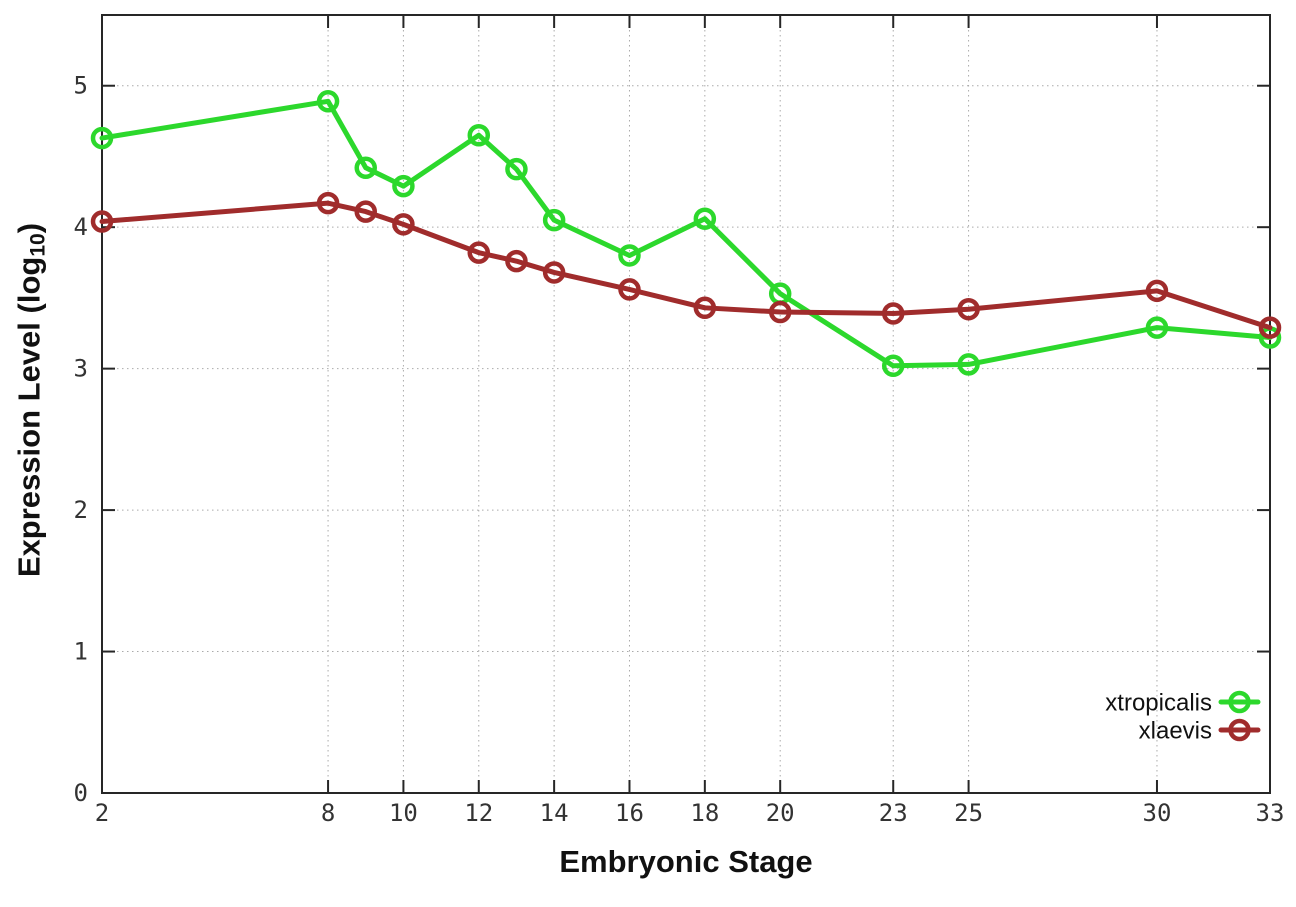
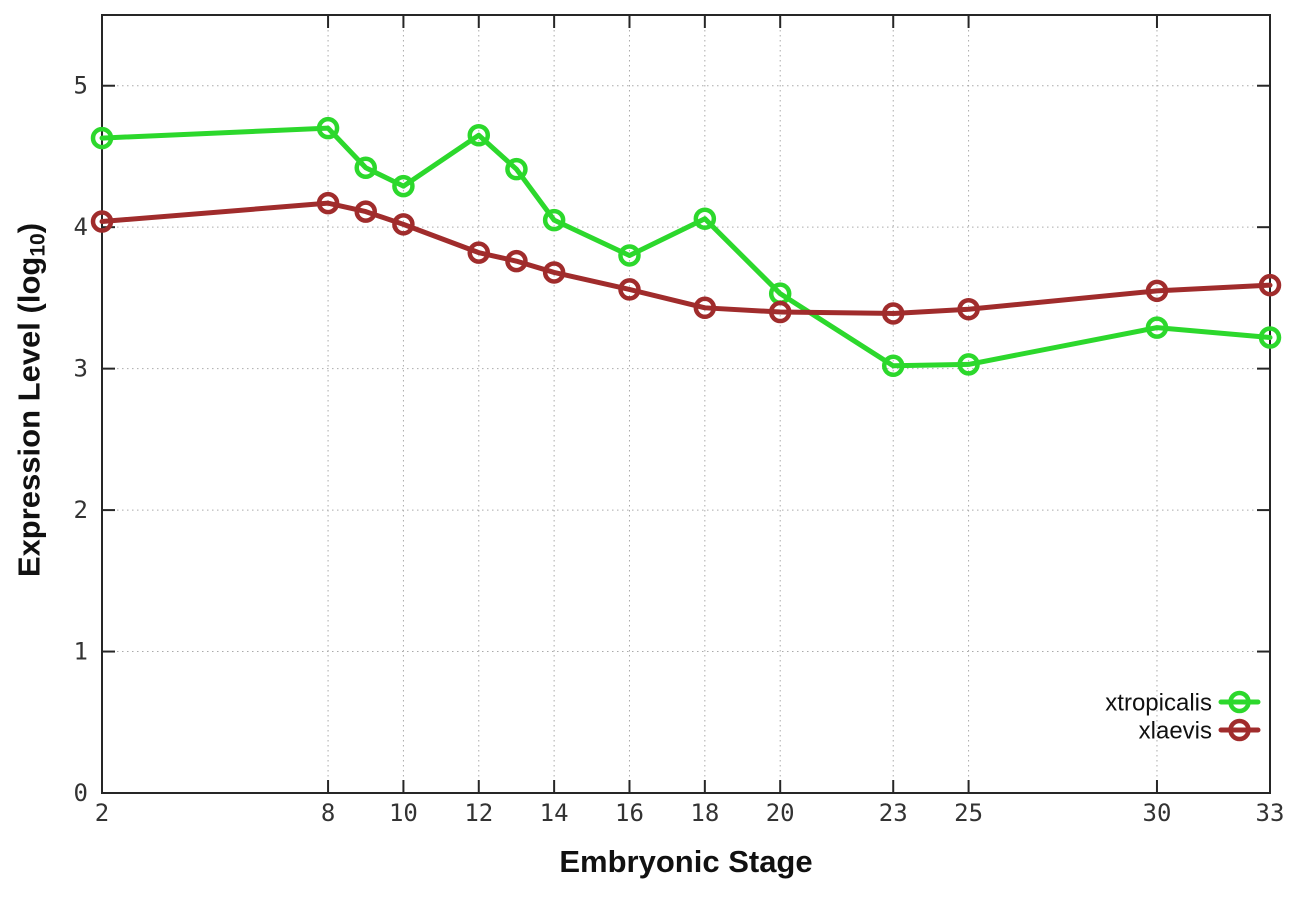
xtropicalis/8: 4.89 -> 4.70
xlaevis/33: 3.29 -> 3.59
